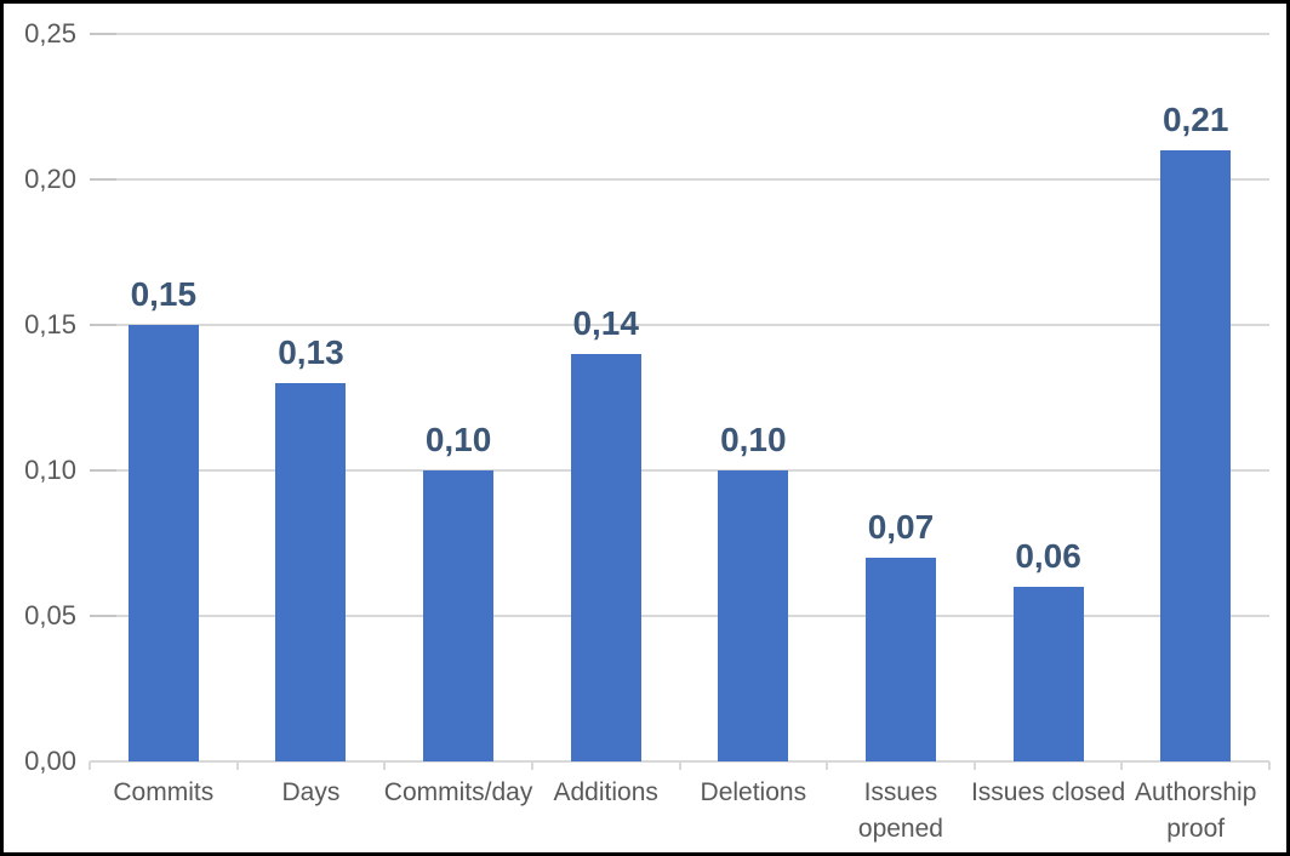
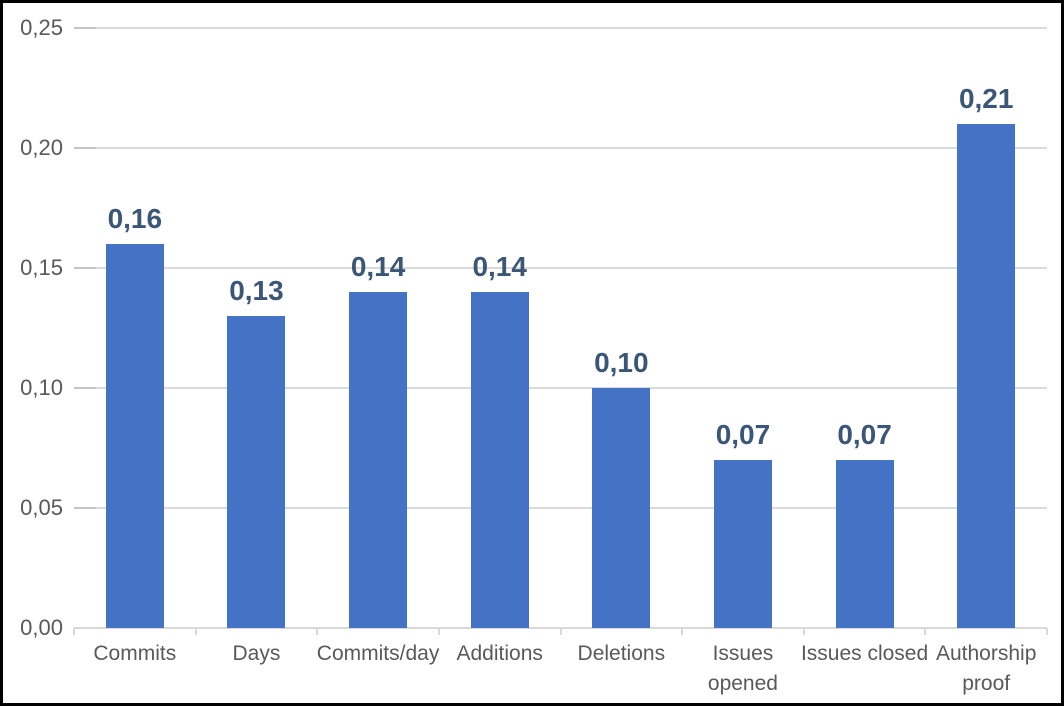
Commits: 0,15 -> 0,16
Commits/day: 0,10 -> 0,14
Issues closed: 0,06 -> 0,07
